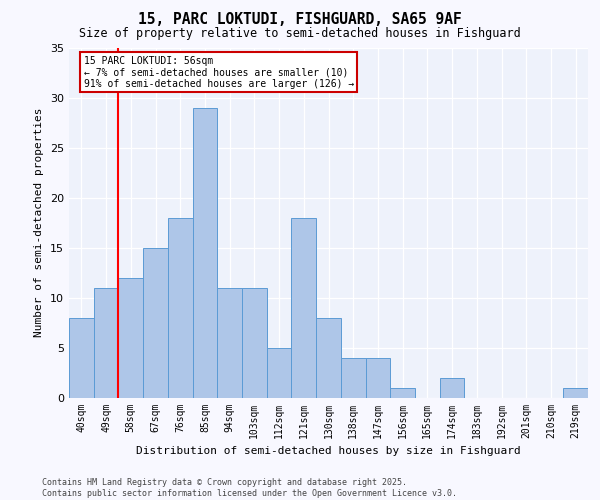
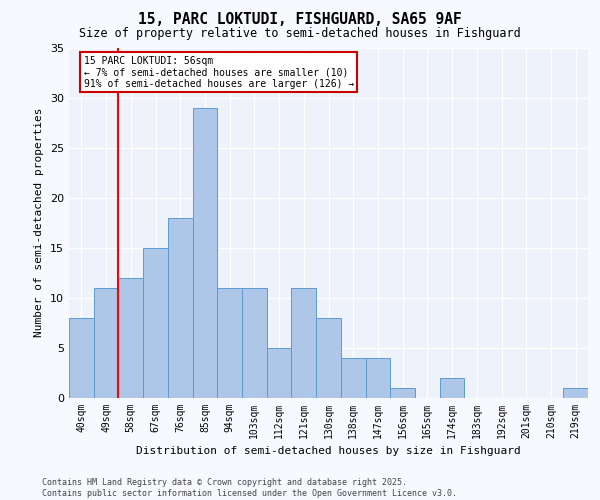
121sqm: 18 -> 11
